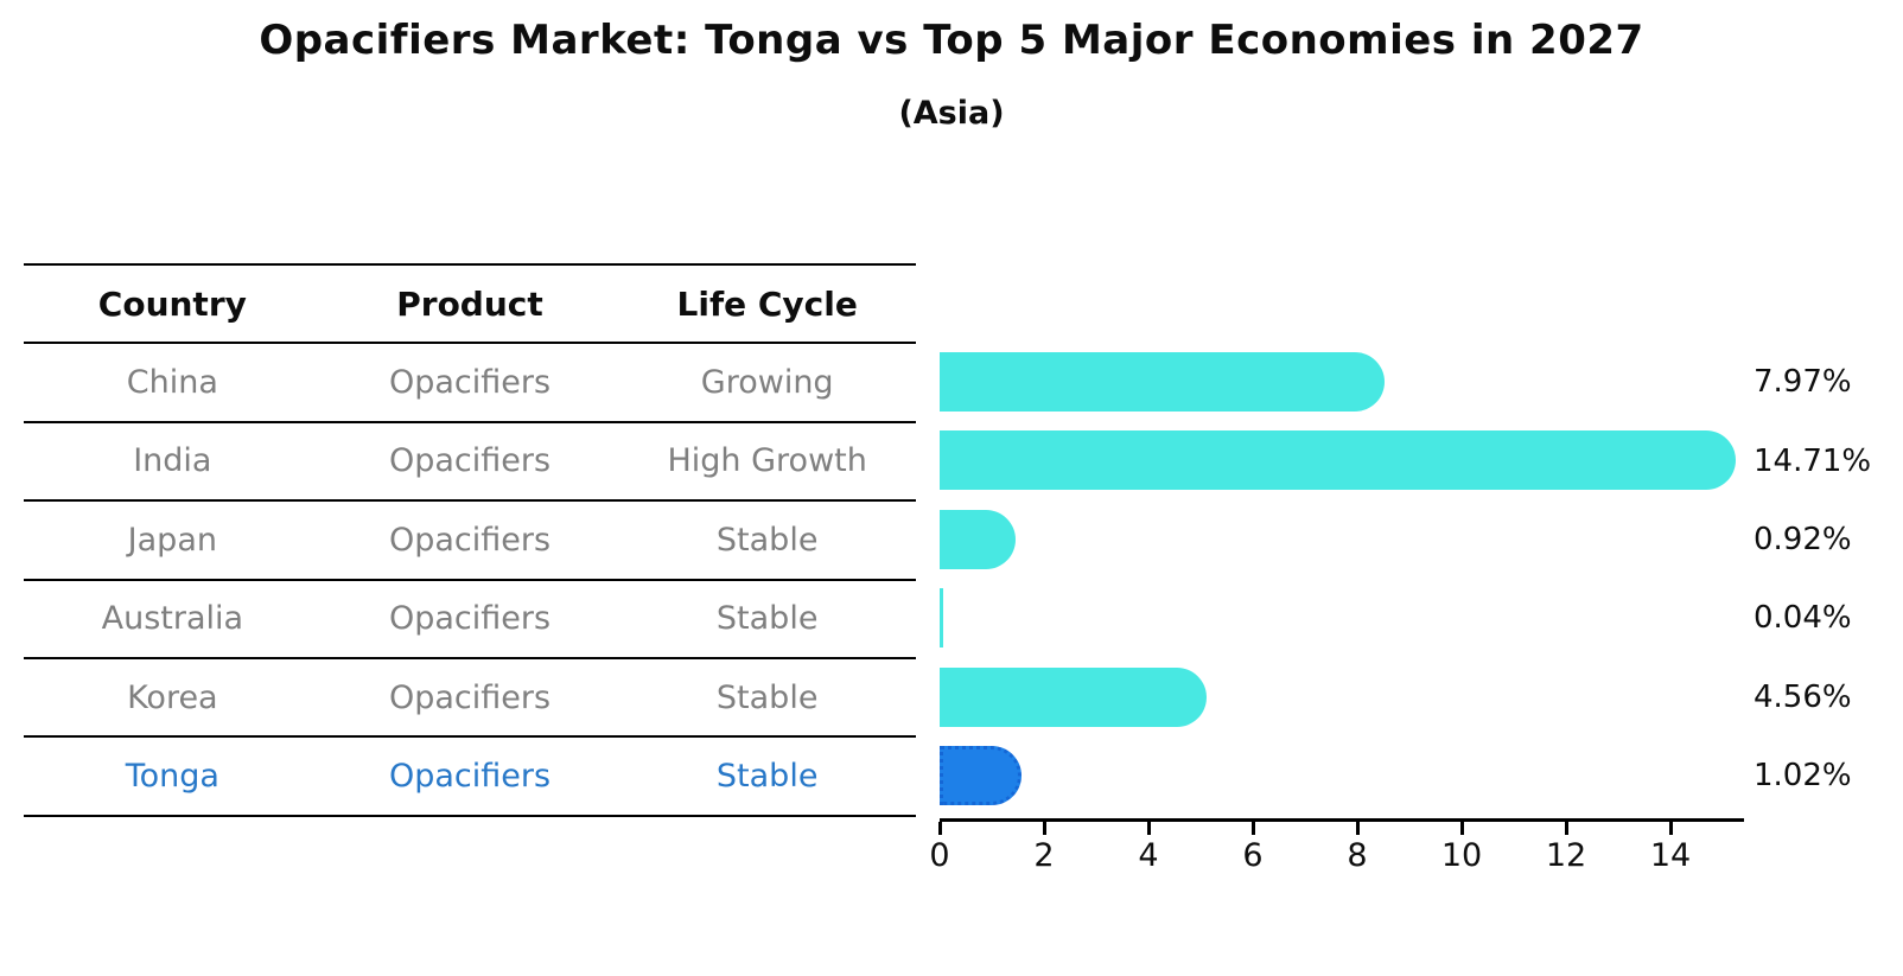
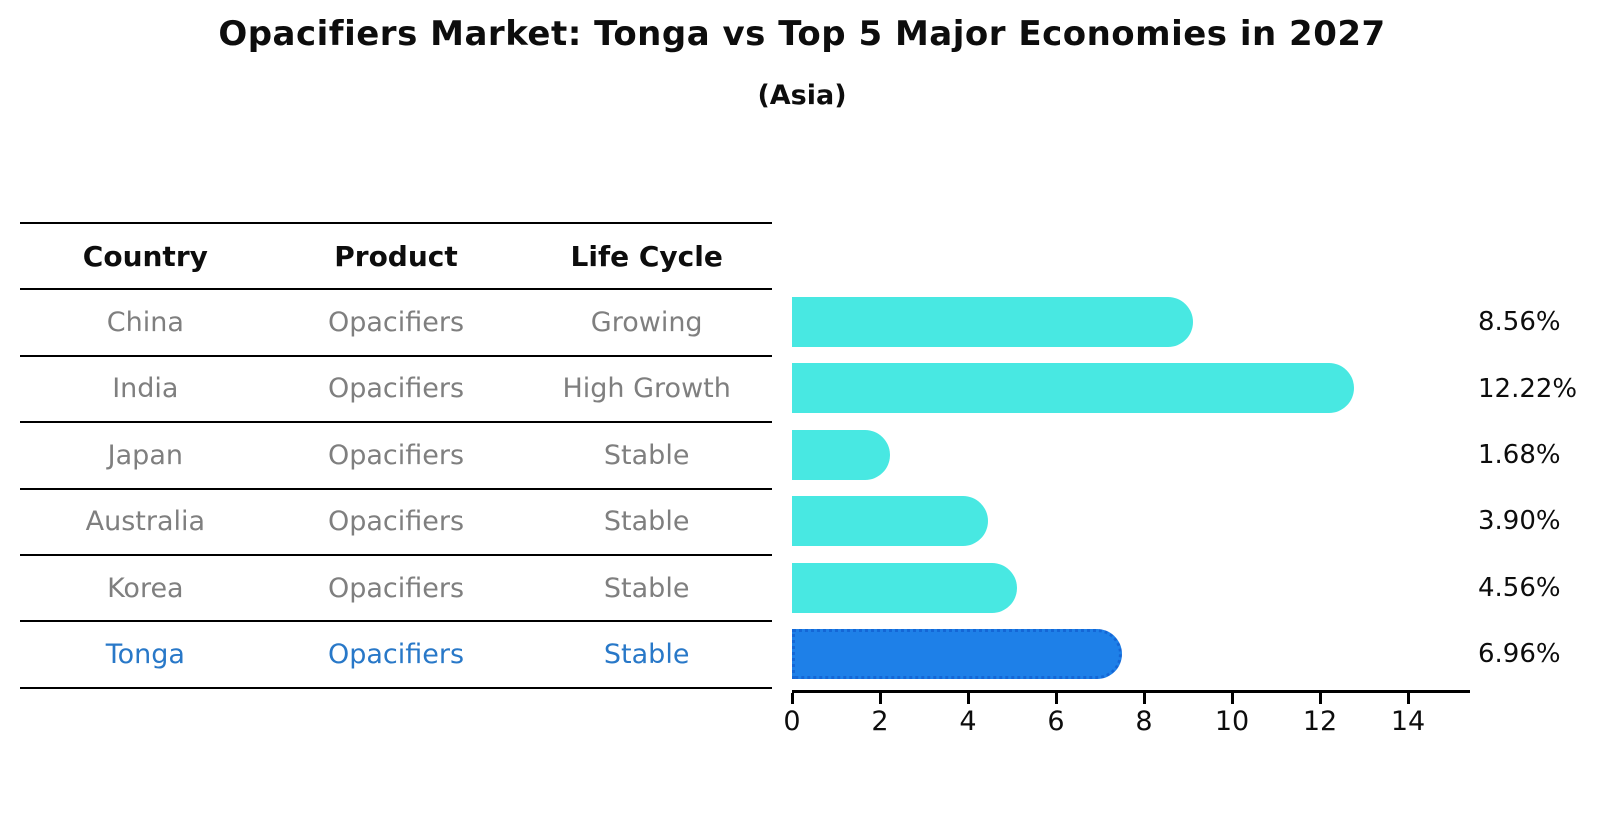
China: 7.97% -> 8.56%
India: 14.71% -> 12.22%
Japan: 0.92% -> 1.68%
Australia: 0.04% -> 3.90%
Tonga: 1.02% -> 6.96%
